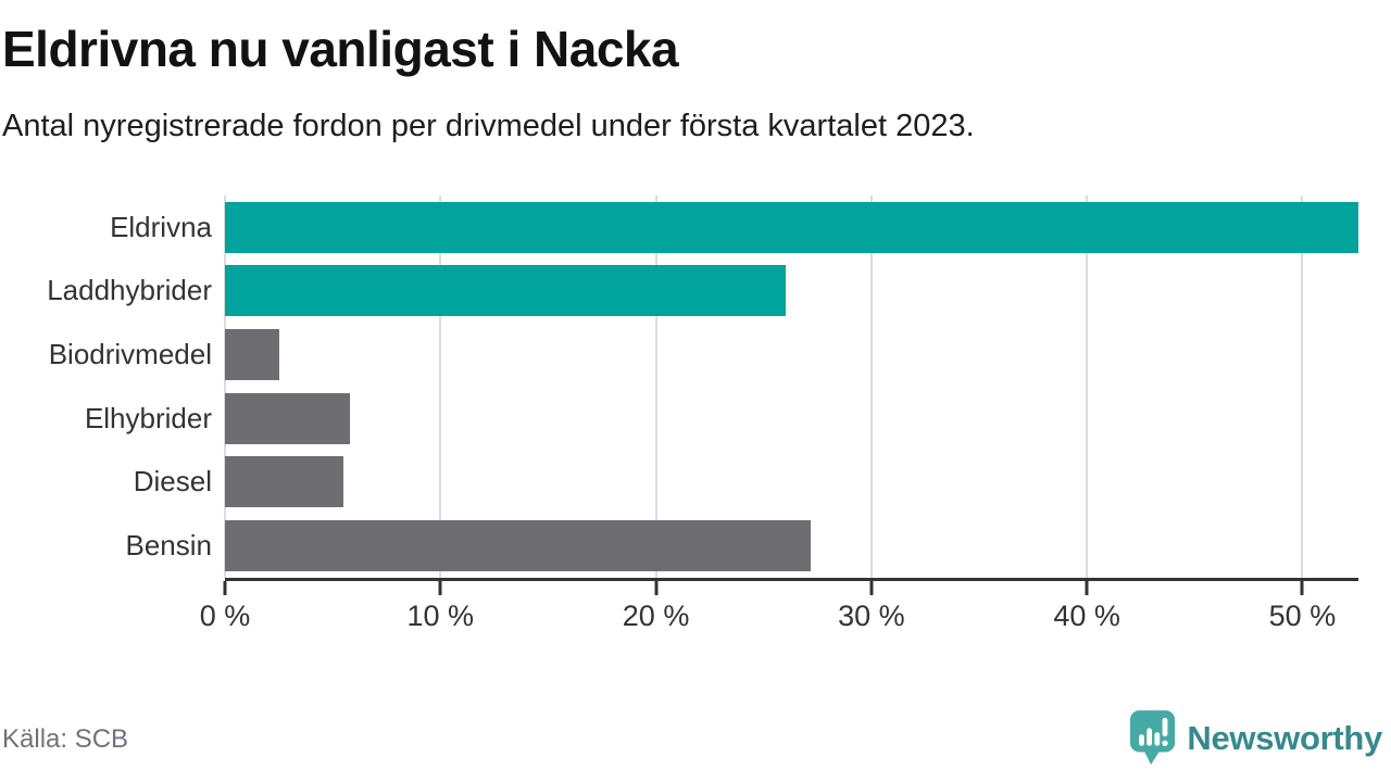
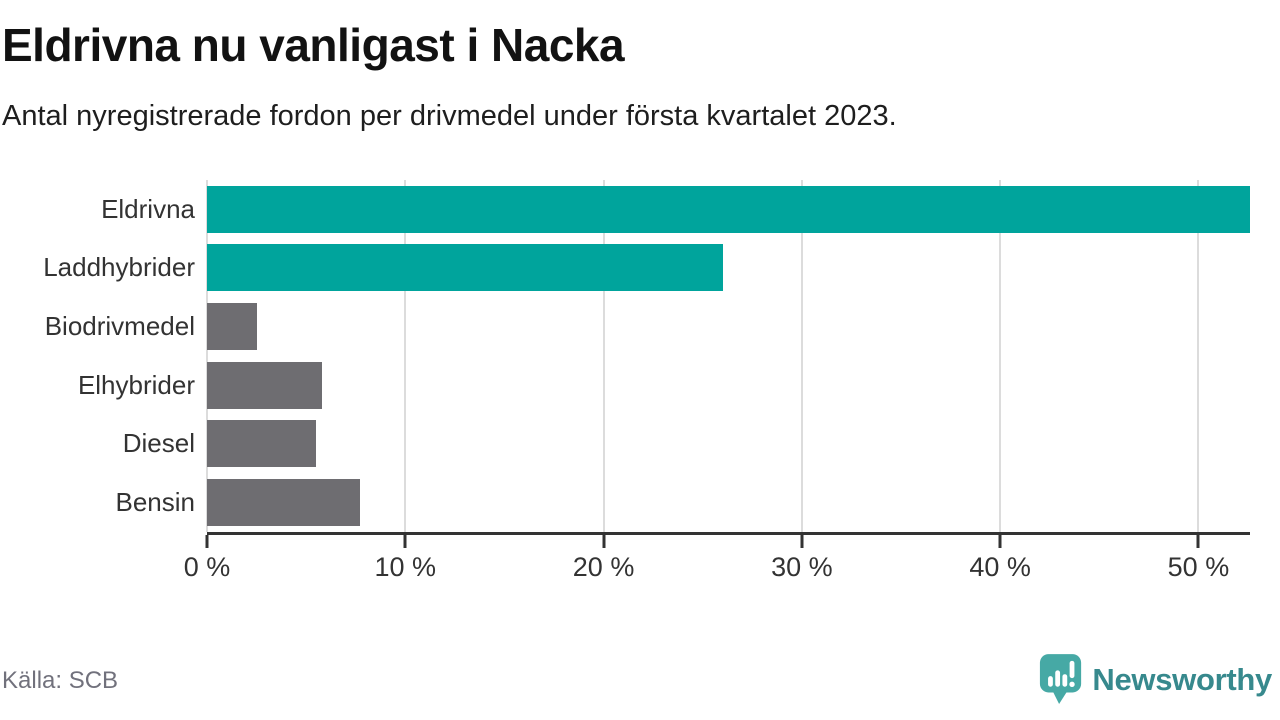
Bensin: 27.2% -> 7.7%
